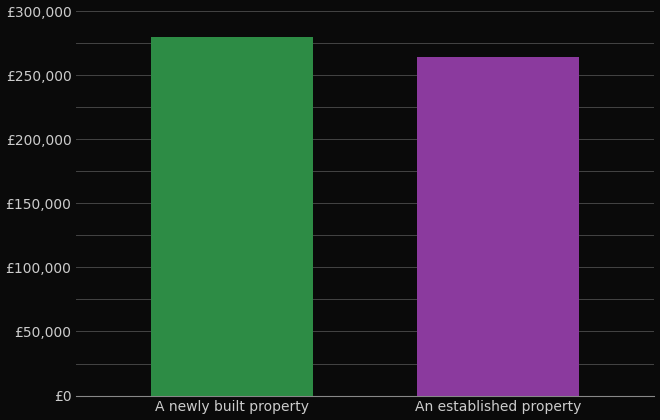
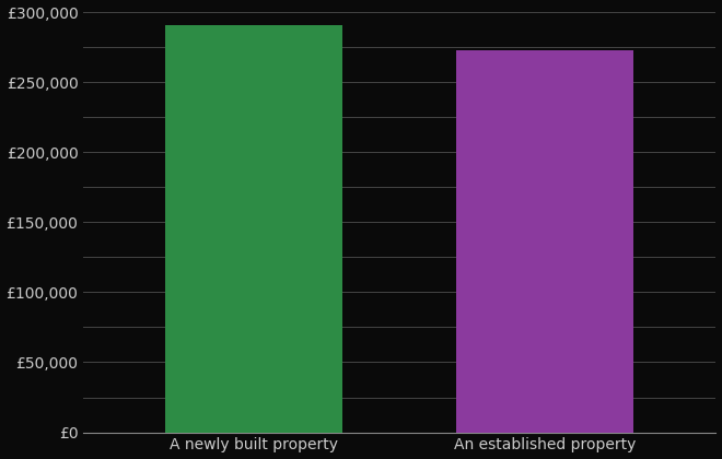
A newly built property: £280,000 -> £291,000
An established property: £264,000 -> £273,000
